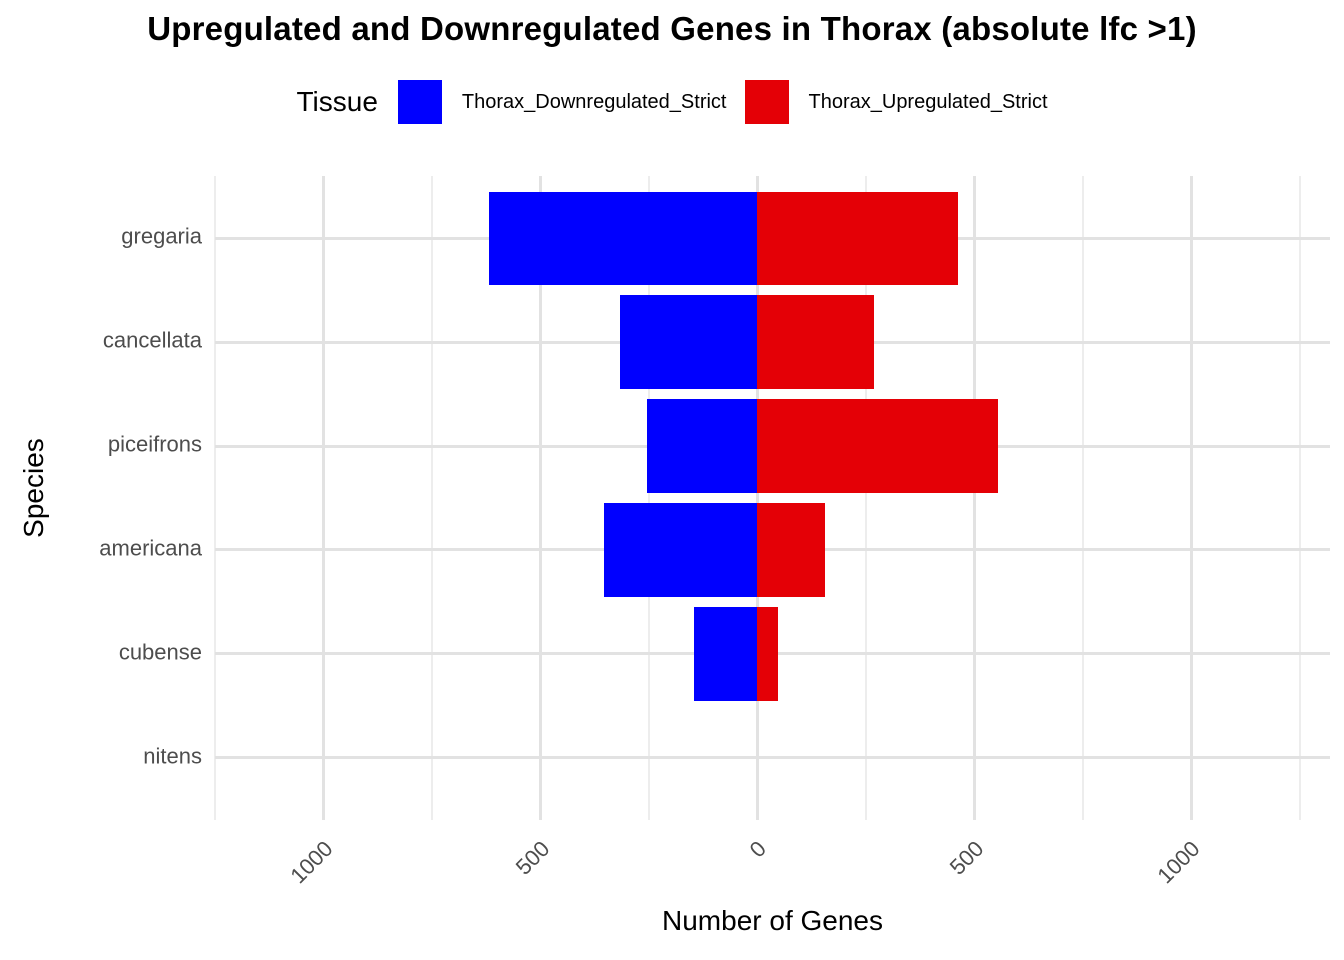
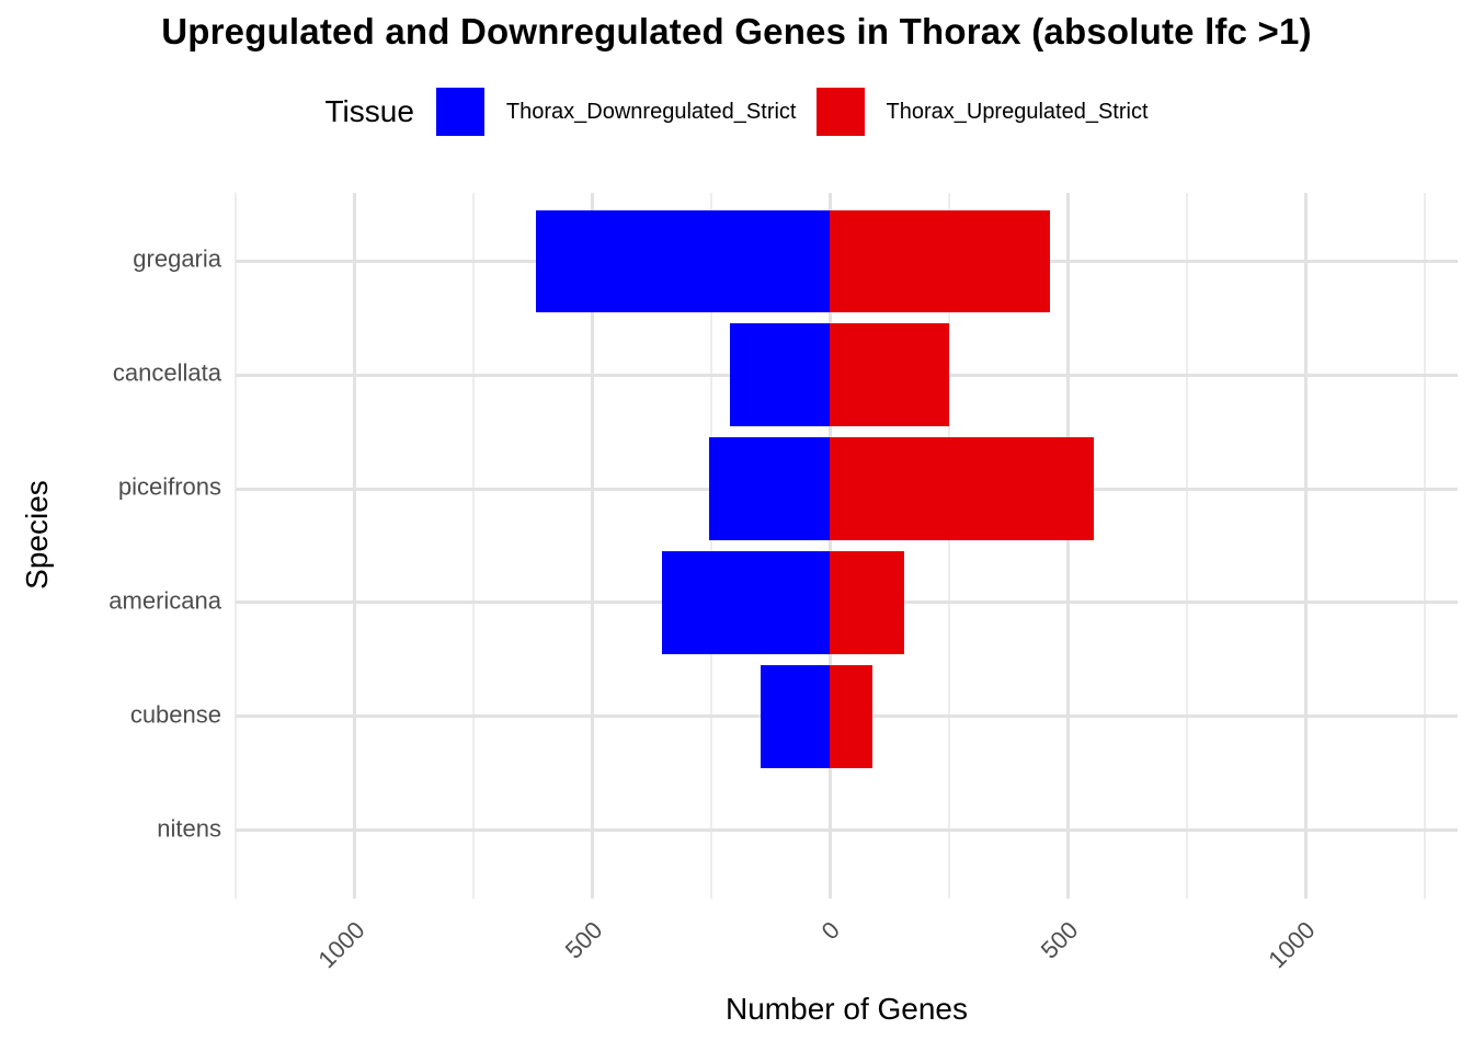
Thorax_Downregulated_Strict/cancellata: 320 -> 210
Thorax_Upregulated_Strict/cancellata: 270 -> 250
Thorax_Upregulated_Strict/cubense: 50 -> 90
